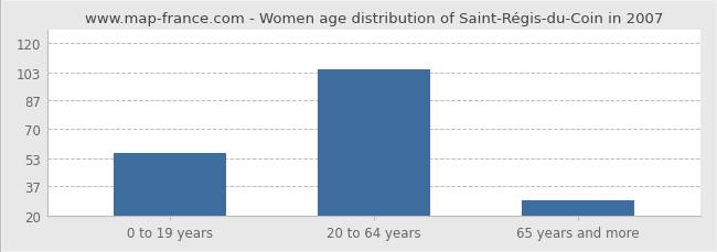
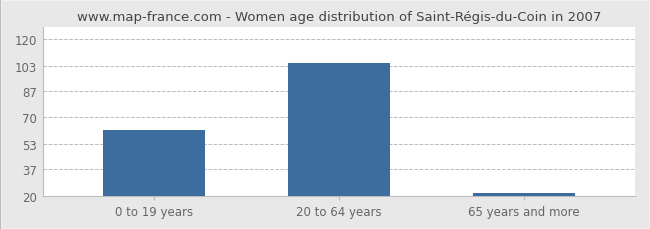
0 to 19 years: 56 -> 62
65 years and more: 29 -> 22
